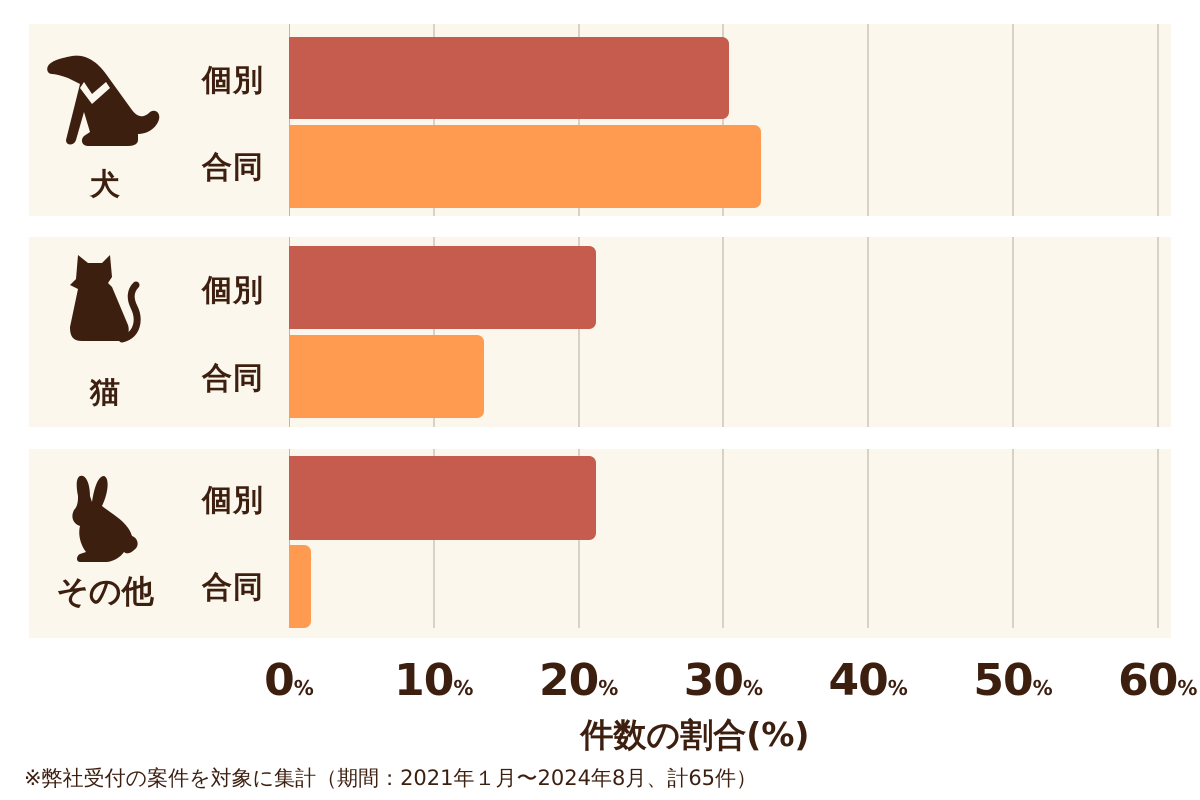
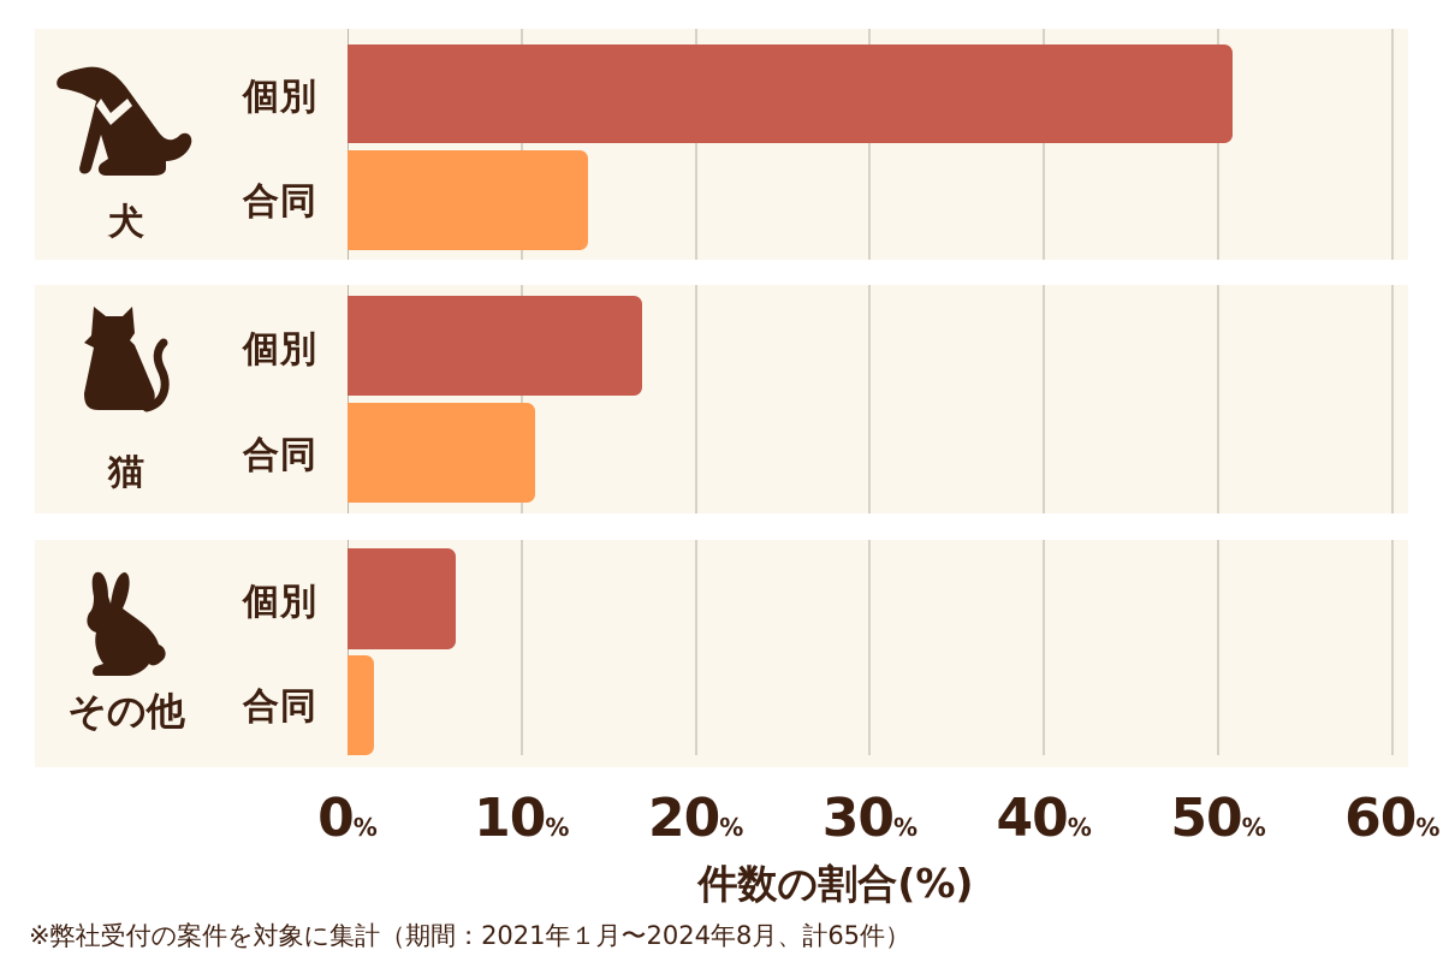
個別/犬: 30.4 -> 50.8
合同/犬: 32.6 -> 13.8
個別/猫: 21.2 -> 16.9
合同/猫: 13.5 -> 10.8
個別/その他: 21.2 -> 6.2
